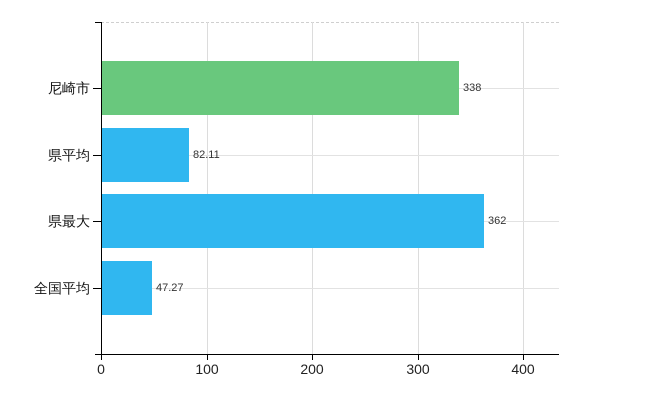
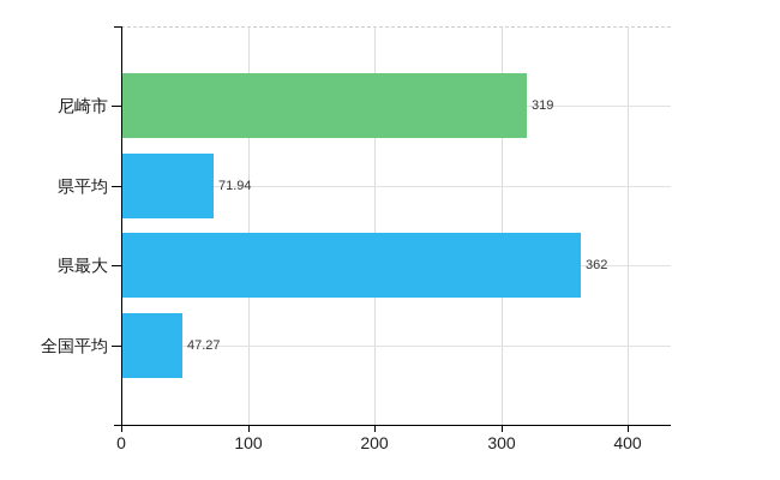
尼崎市: 338 -> 319
県平均: 82.11 -> 71.94
